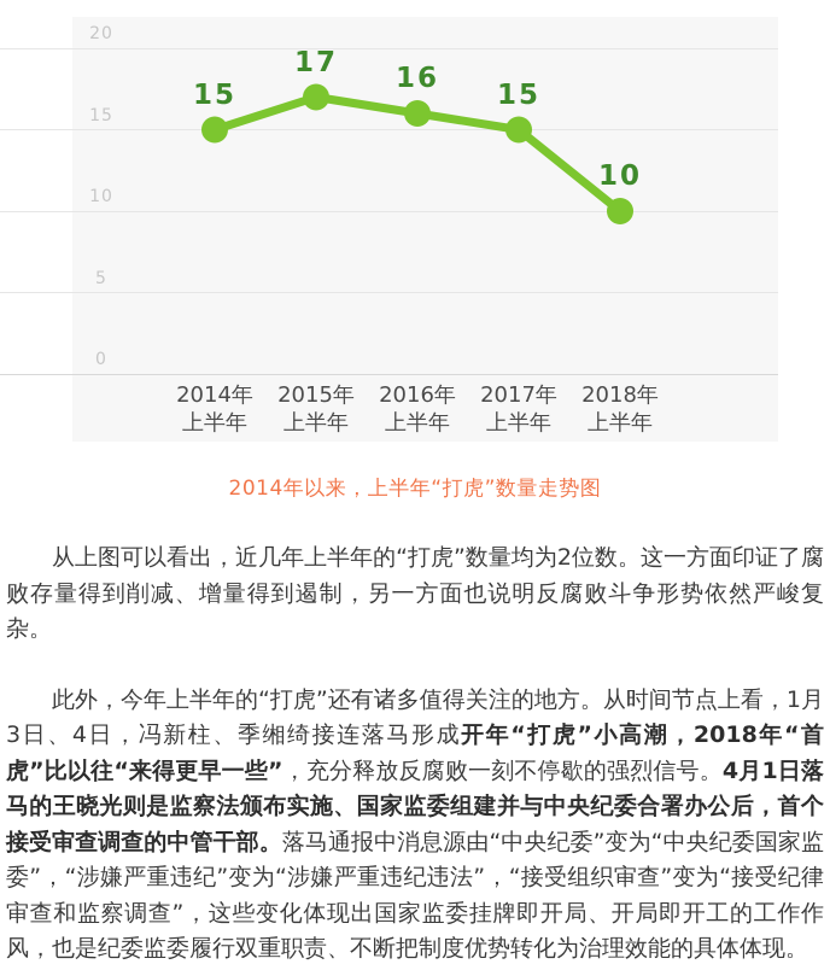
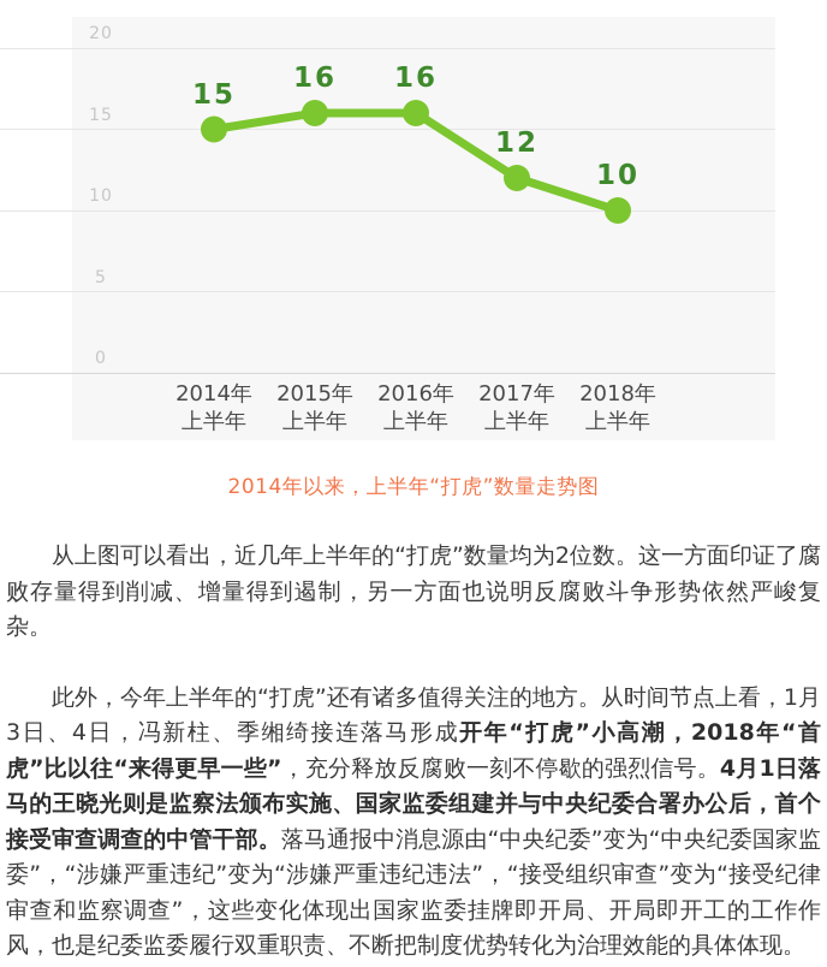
2015年: 17 -> 16
2017年: 15 -> 12
